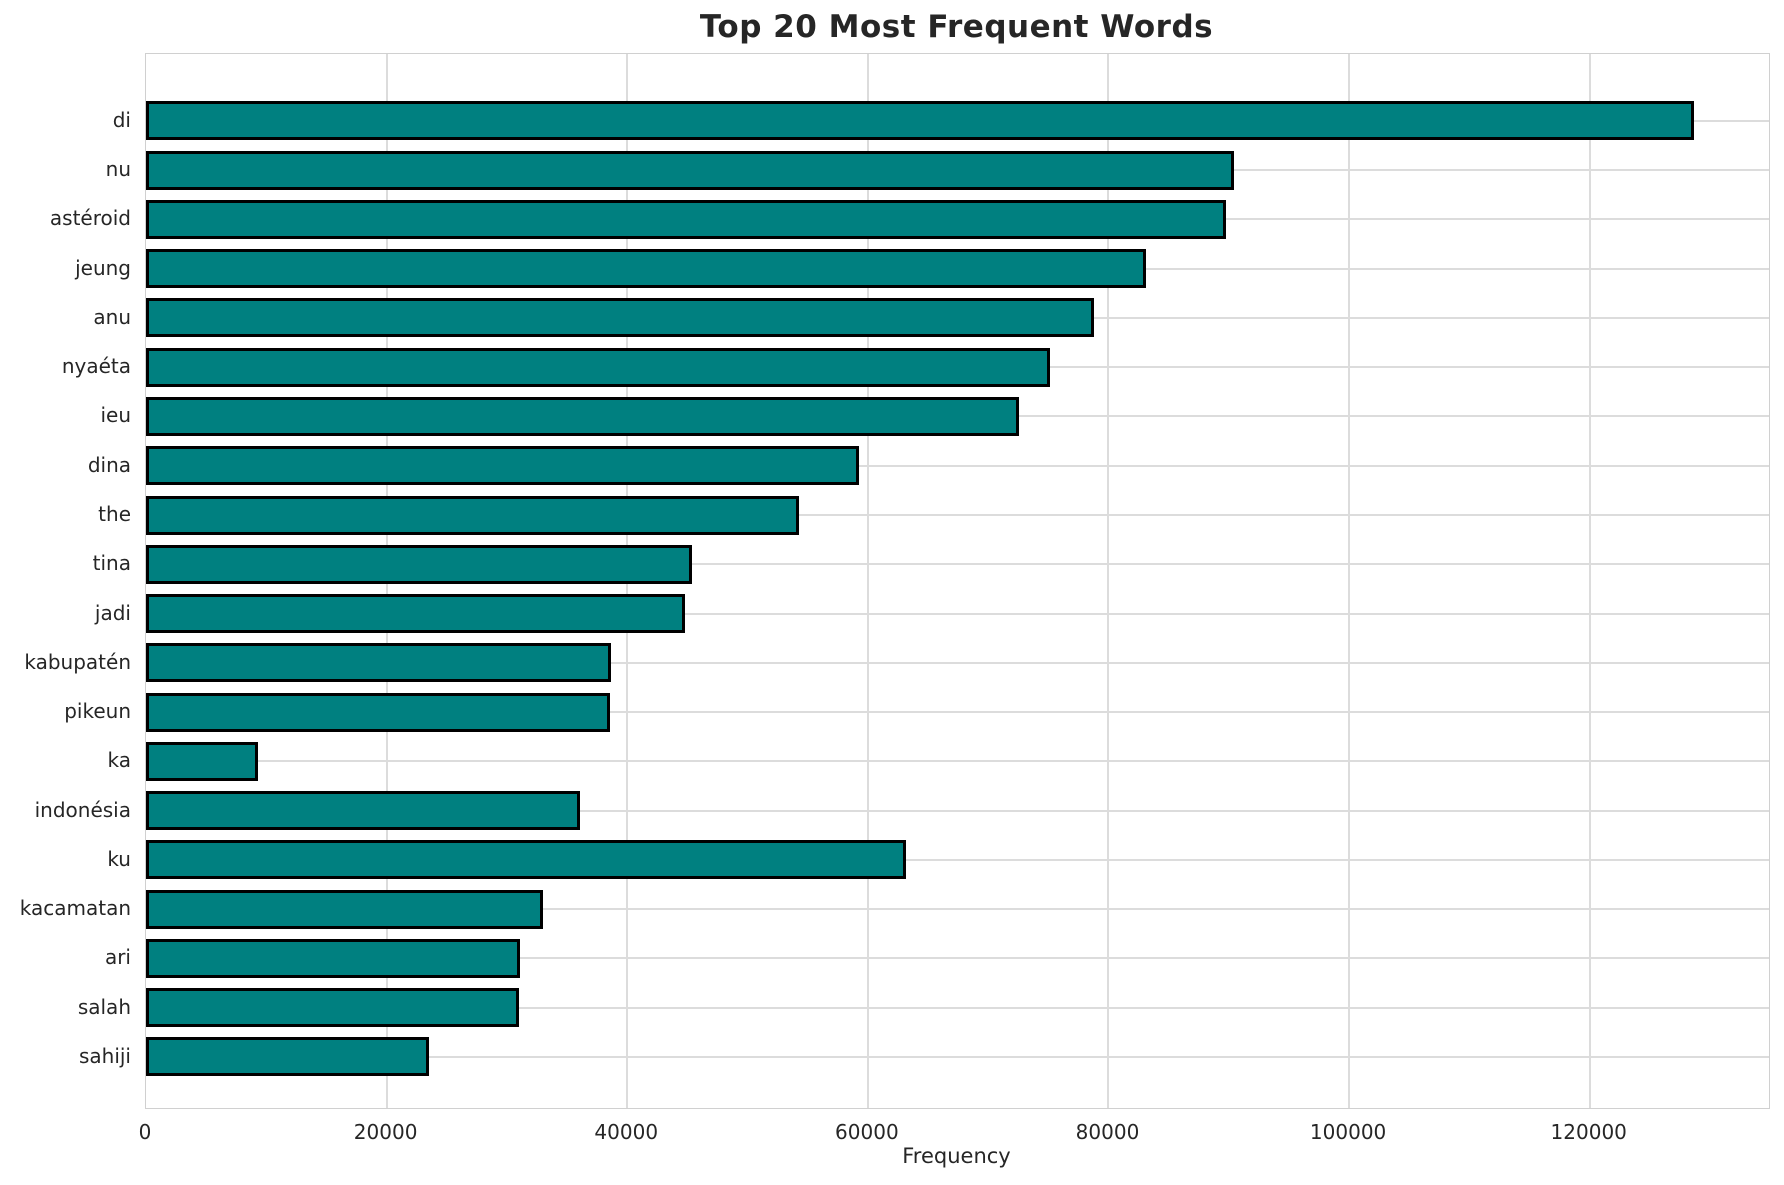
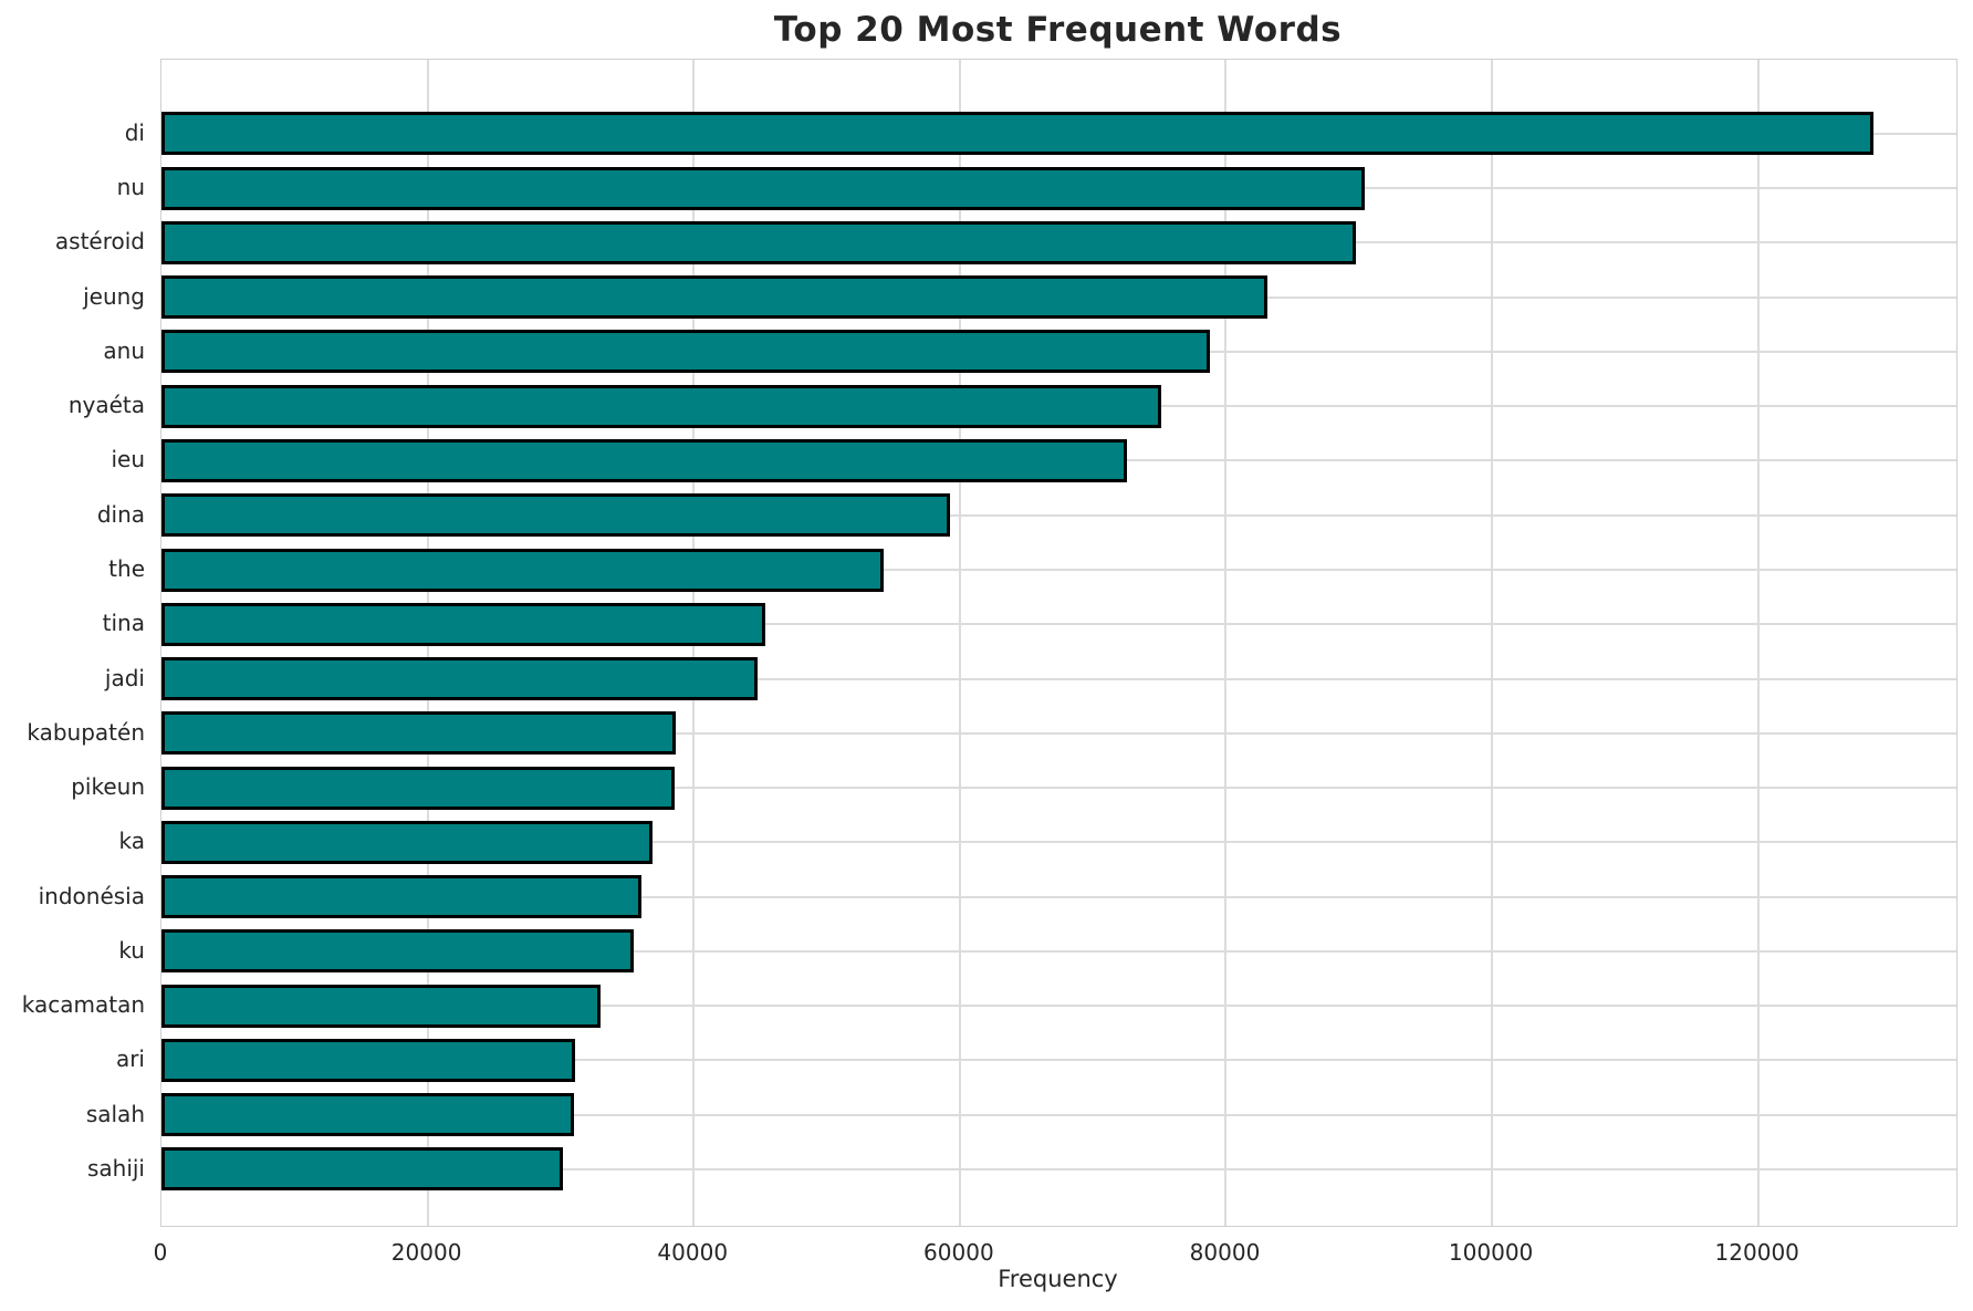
ka: 9300 -> 36900
ku: 63200 -> 35500
sahiji: 23500 -> 30200
